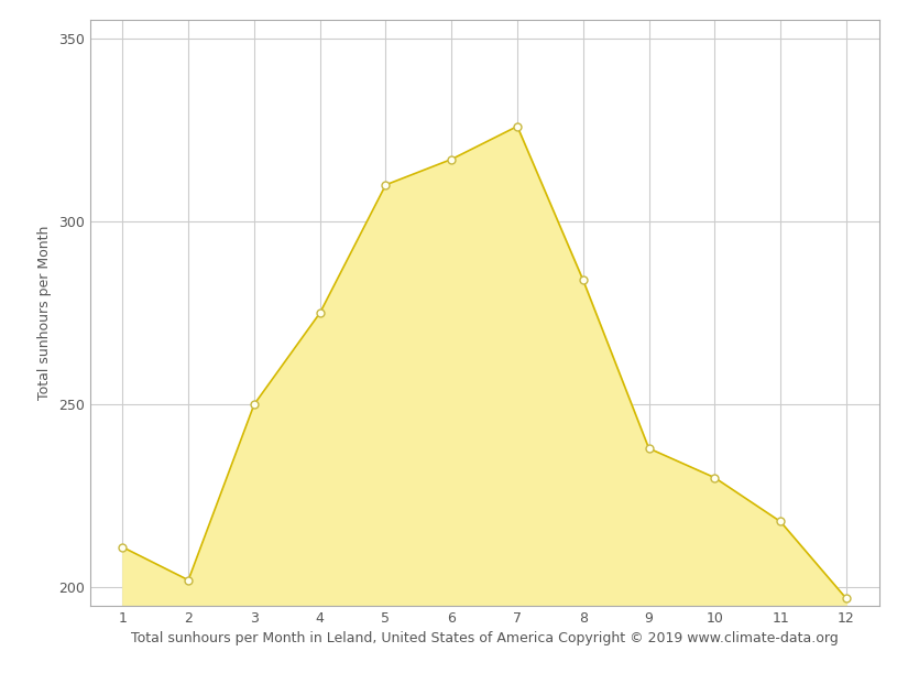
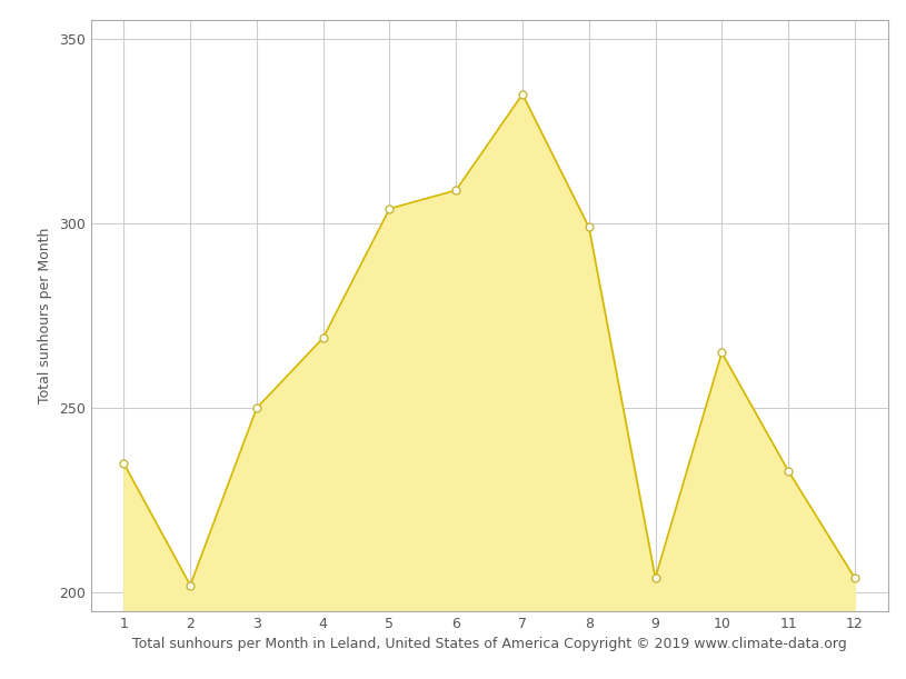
1: 211 -> 235
4: 275 -> 269
5: 310 -> 304
6: 317 -> 309
7: 326 -> 335
8: 284 -> 299
9: 238 -> 204
10: 230 -> 265
11: 218 -> 233
12: 197 -> 204
